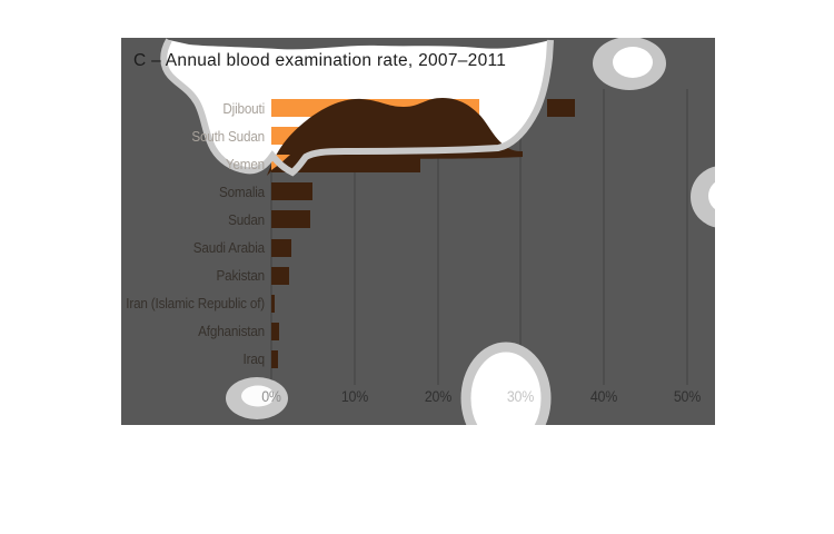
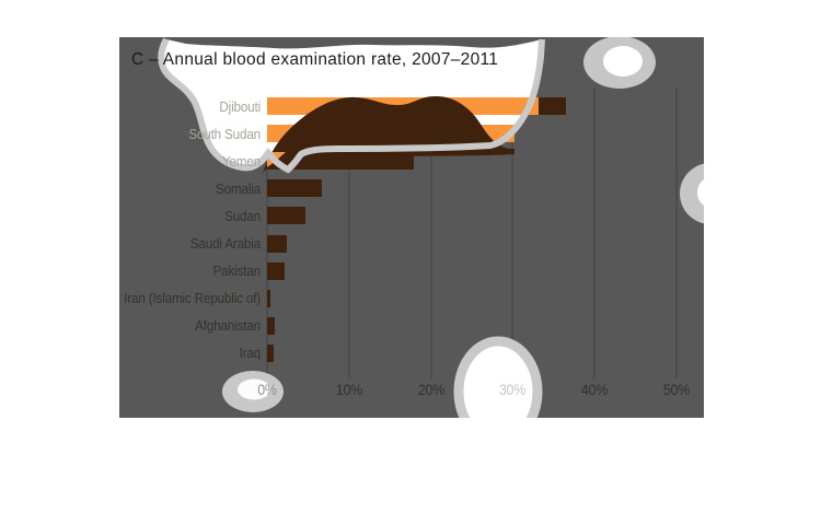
Djibouti: 25% -> 36%
South Sudan: 21% -> 30%
Somalia: 5% -> 7%
